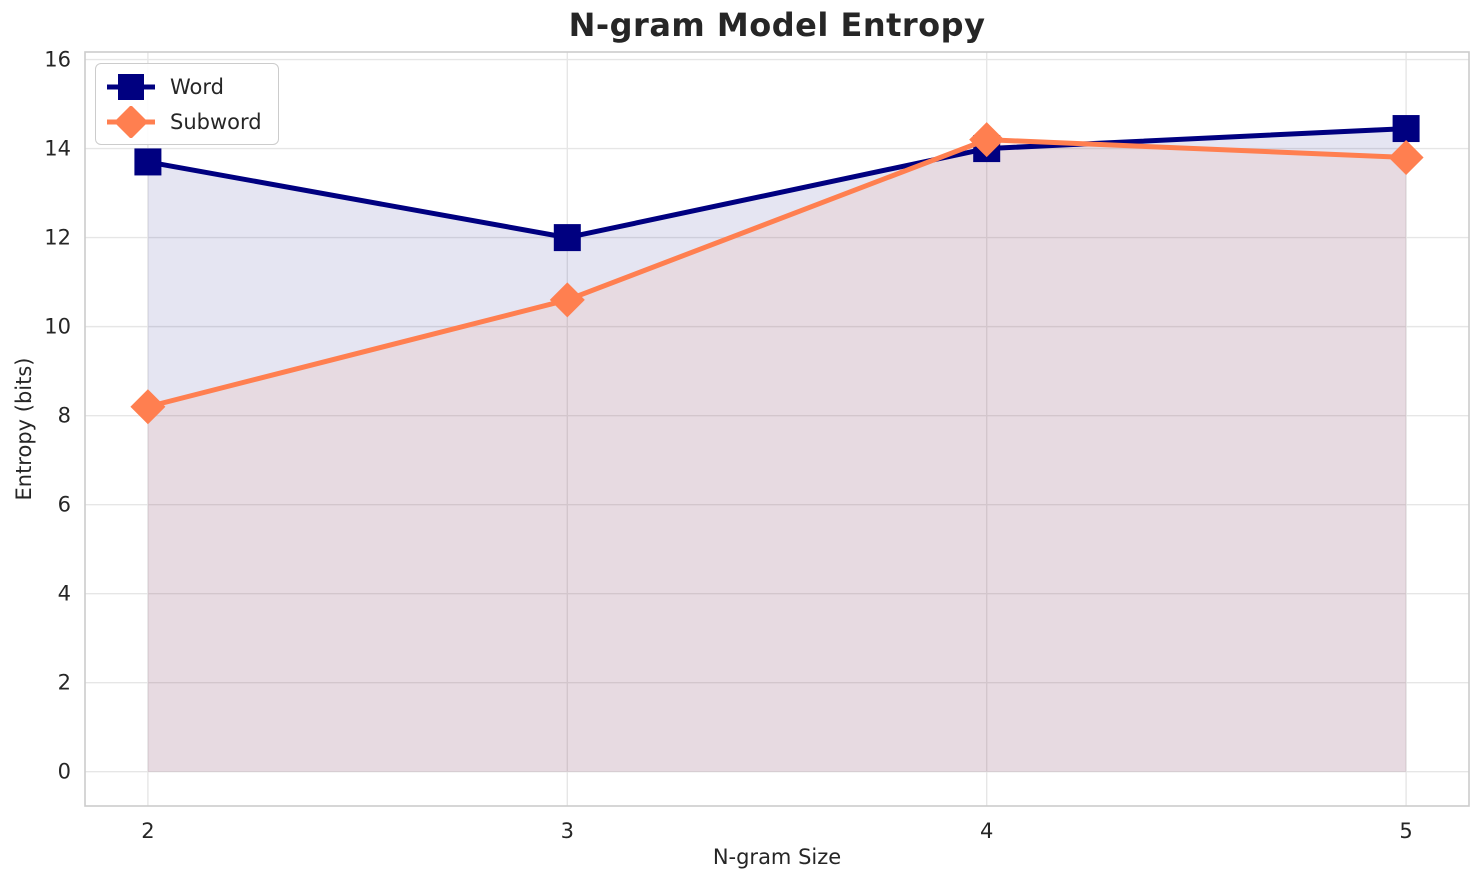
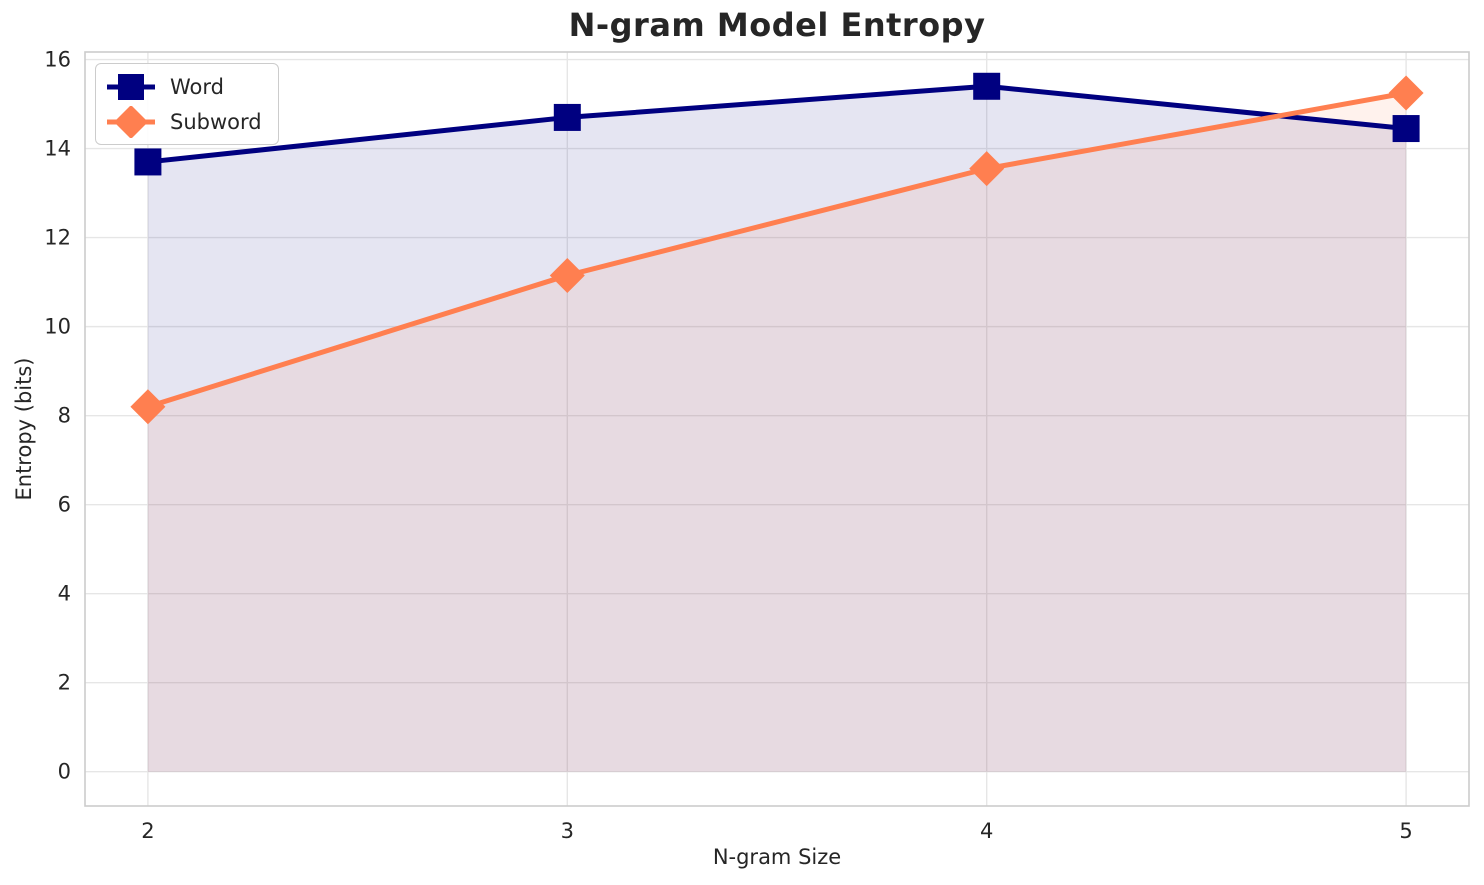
Word/3: 12.0 -> 14.7
Subword/3: 10.6 -> 11.2
Word/4: 14.0 -> 15.4
Subword/4: 14.2 -> 13.6
Subword/5: 13.8 -> 15.2
